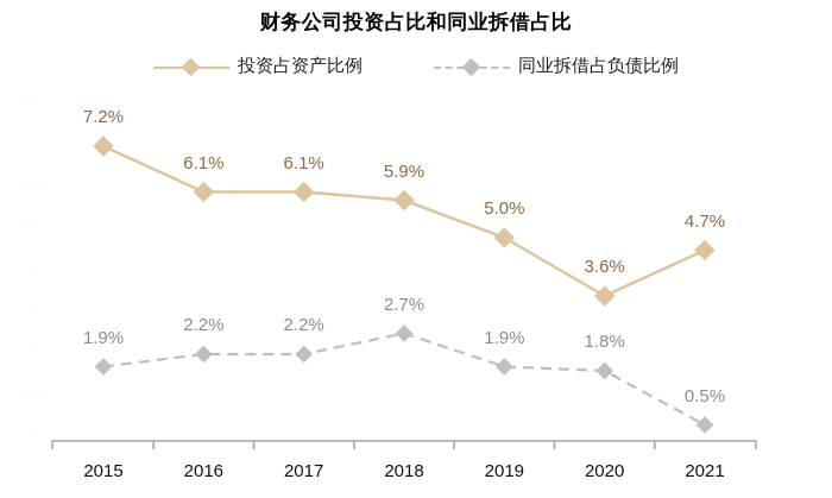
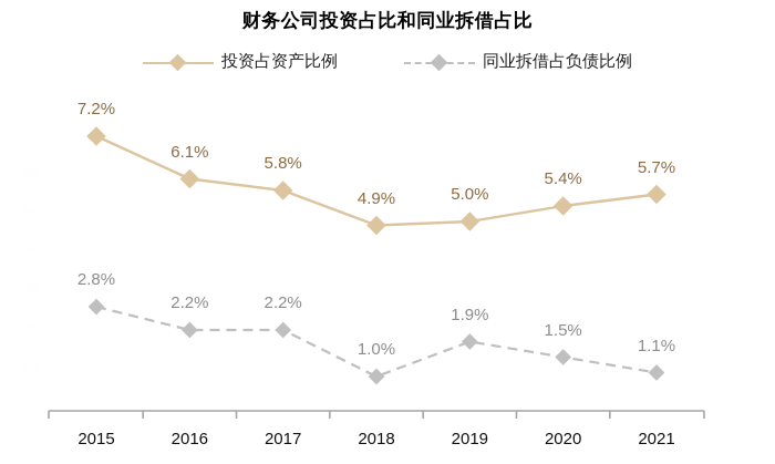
同业拆借占负债比例/2015: 1.9% -> 2.8%
投资占资产比例/2017: 6.1% -> 5.8%
投资占资产比例/2018: 5.9% -> 4.9%
同业拆借占负债比例/2018: 2.7% -> 1.0%
投资占资产比例/2020: 3.6% -> 5.4%
同业拆借占负债比例/2020: 1.8% -> 1.5%
投资占资产比例/2021: 4.7% -> 5.7%
同业拆借占负债比例/2021: 0.5% -> 1.1%
